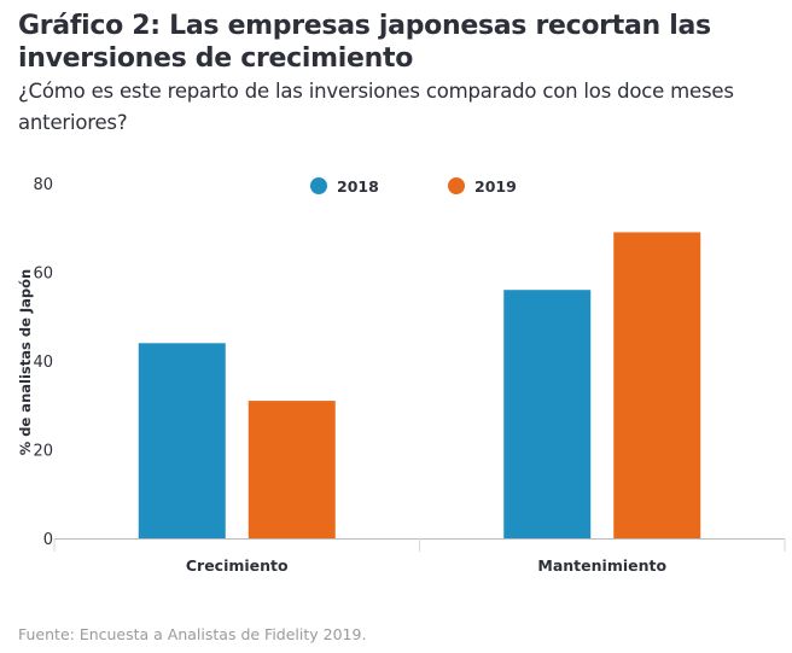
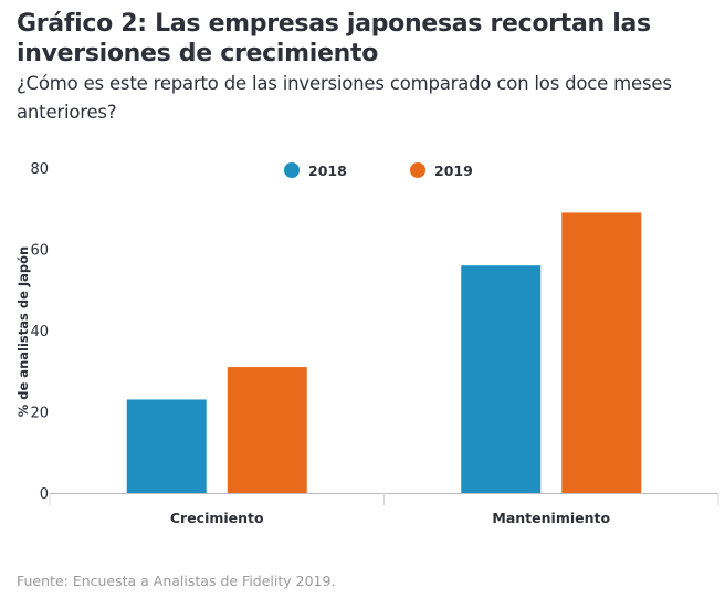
2018/Crecimiento: 44 -> 23
